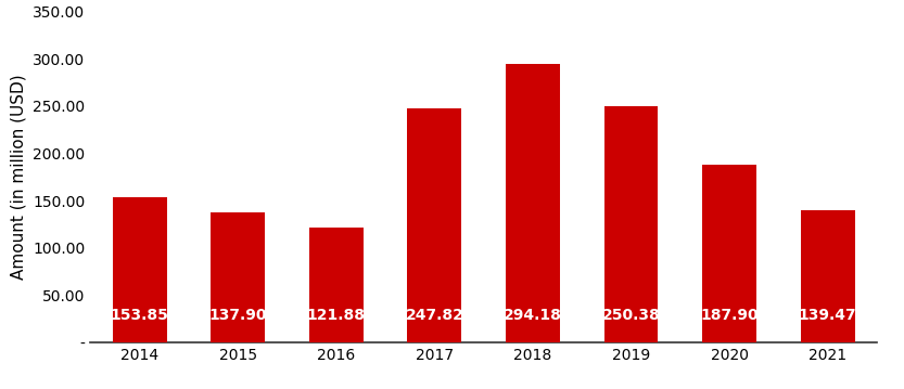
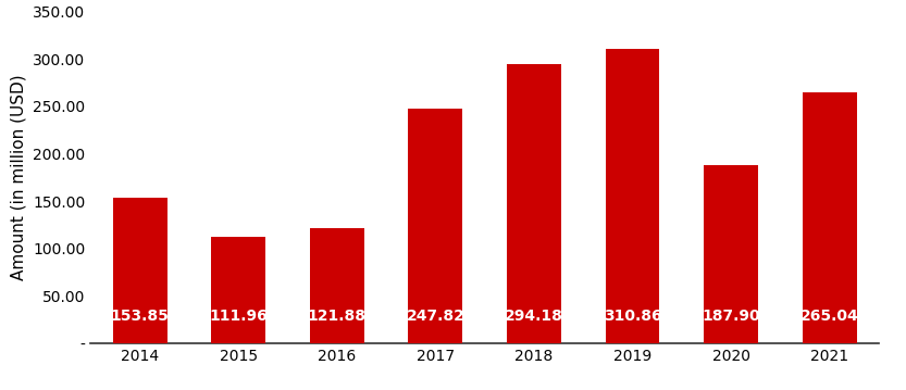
2015: 137.90 -> 111.96
2019: 250.38 -> 310.86
2021: 139.47 -> 265.04
